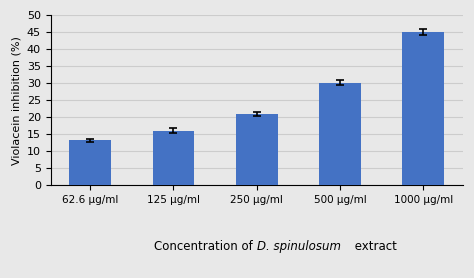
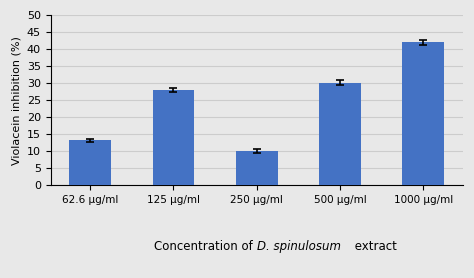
125 μg/ml: 16.1 -> 28.0
250 μg/ml: 21.0 -> 10.0
1000 μg/ml: 45.0 -> 42.0
